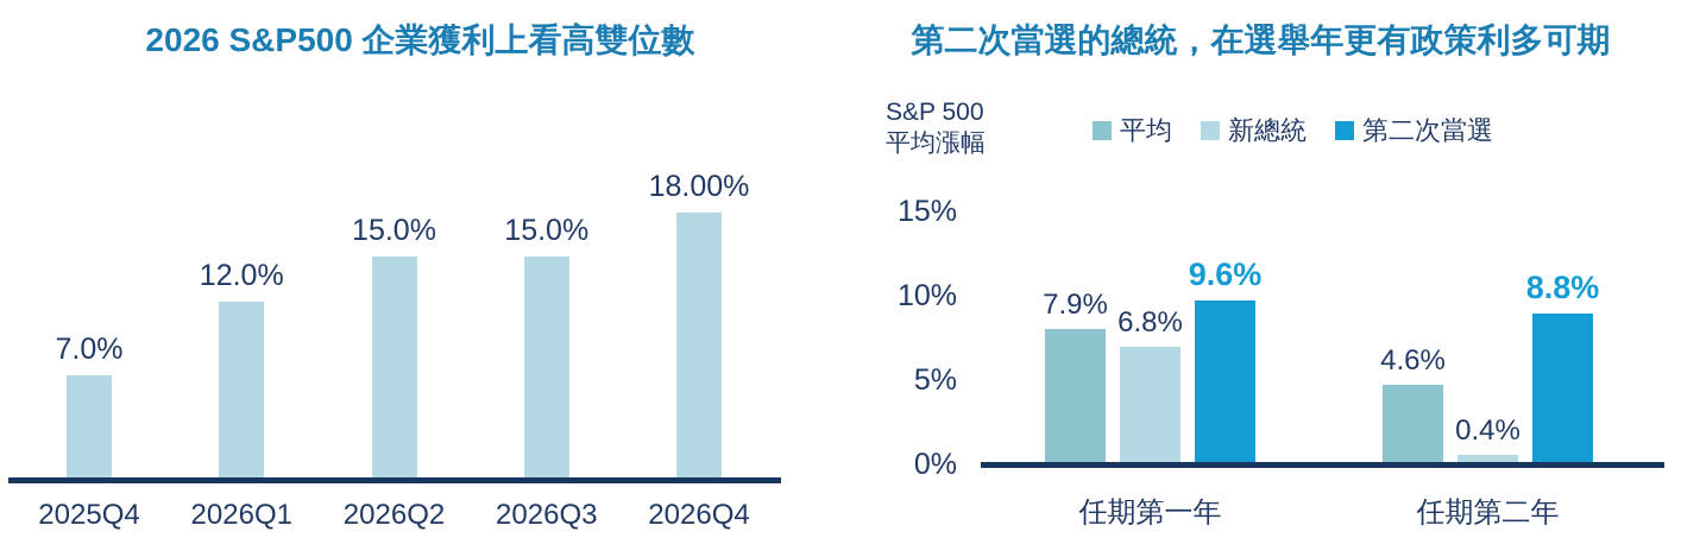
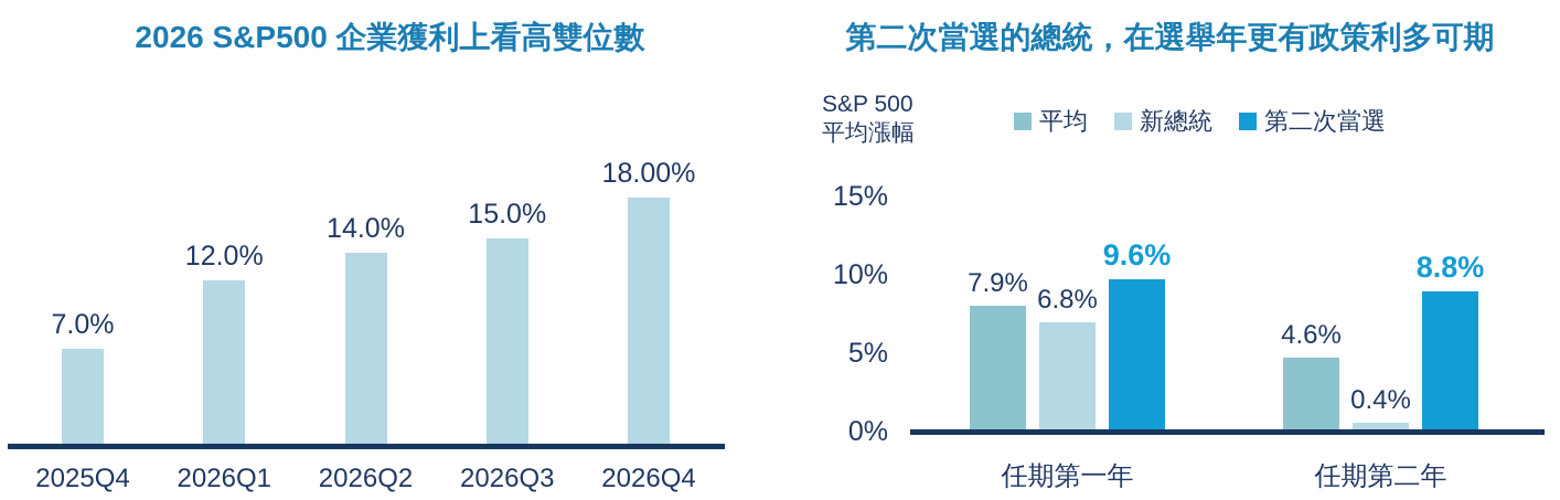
2026 S&P500 企業獲利上看高雙位數/2026Q2: 15.0% -> 14.0%
